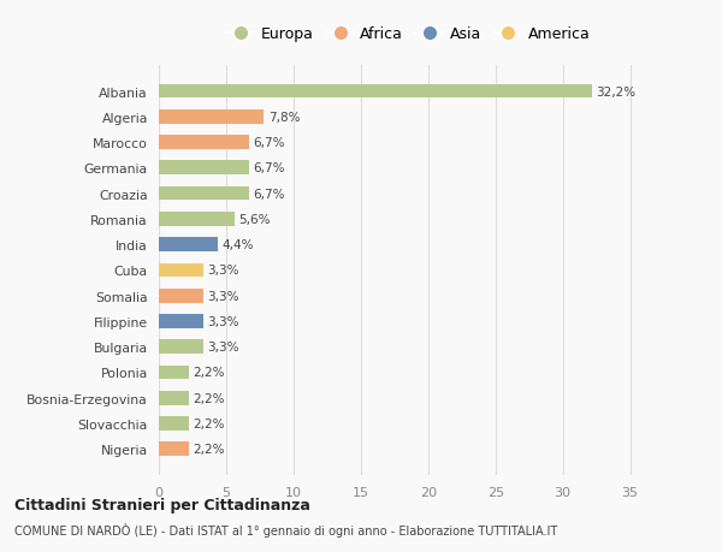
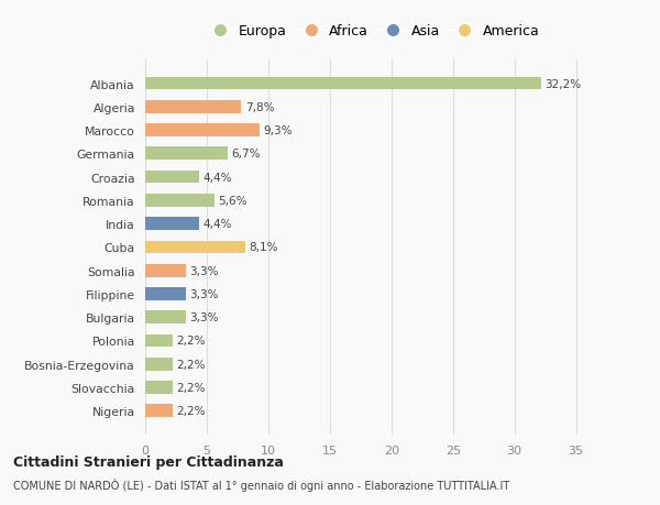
Marocco: 6,7% -> 9,3%
Croazia: 6,7% -> 4,4%
Cuba: 3,3% -> 8,1%
